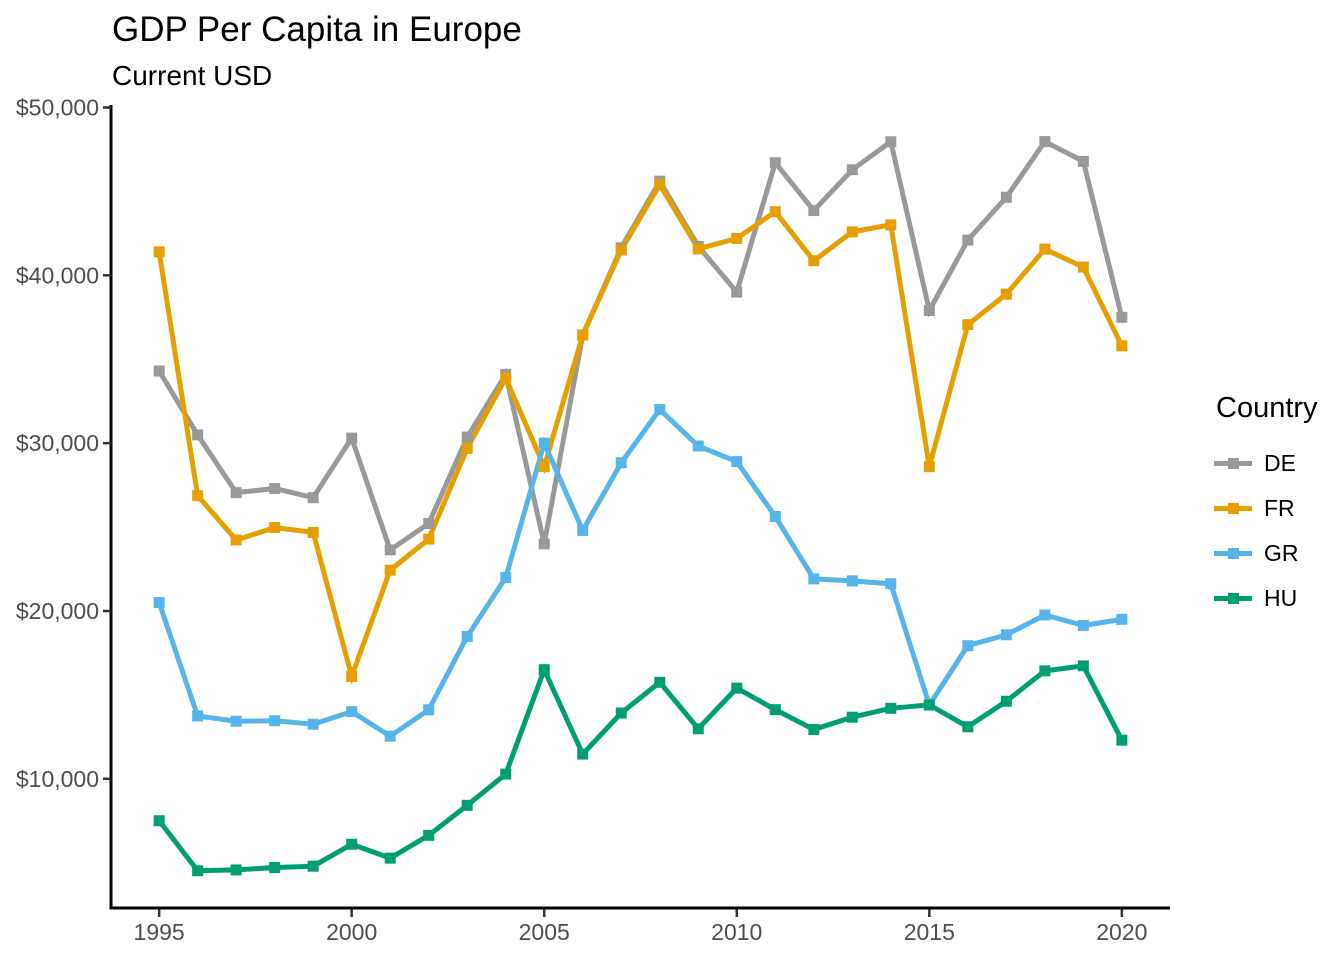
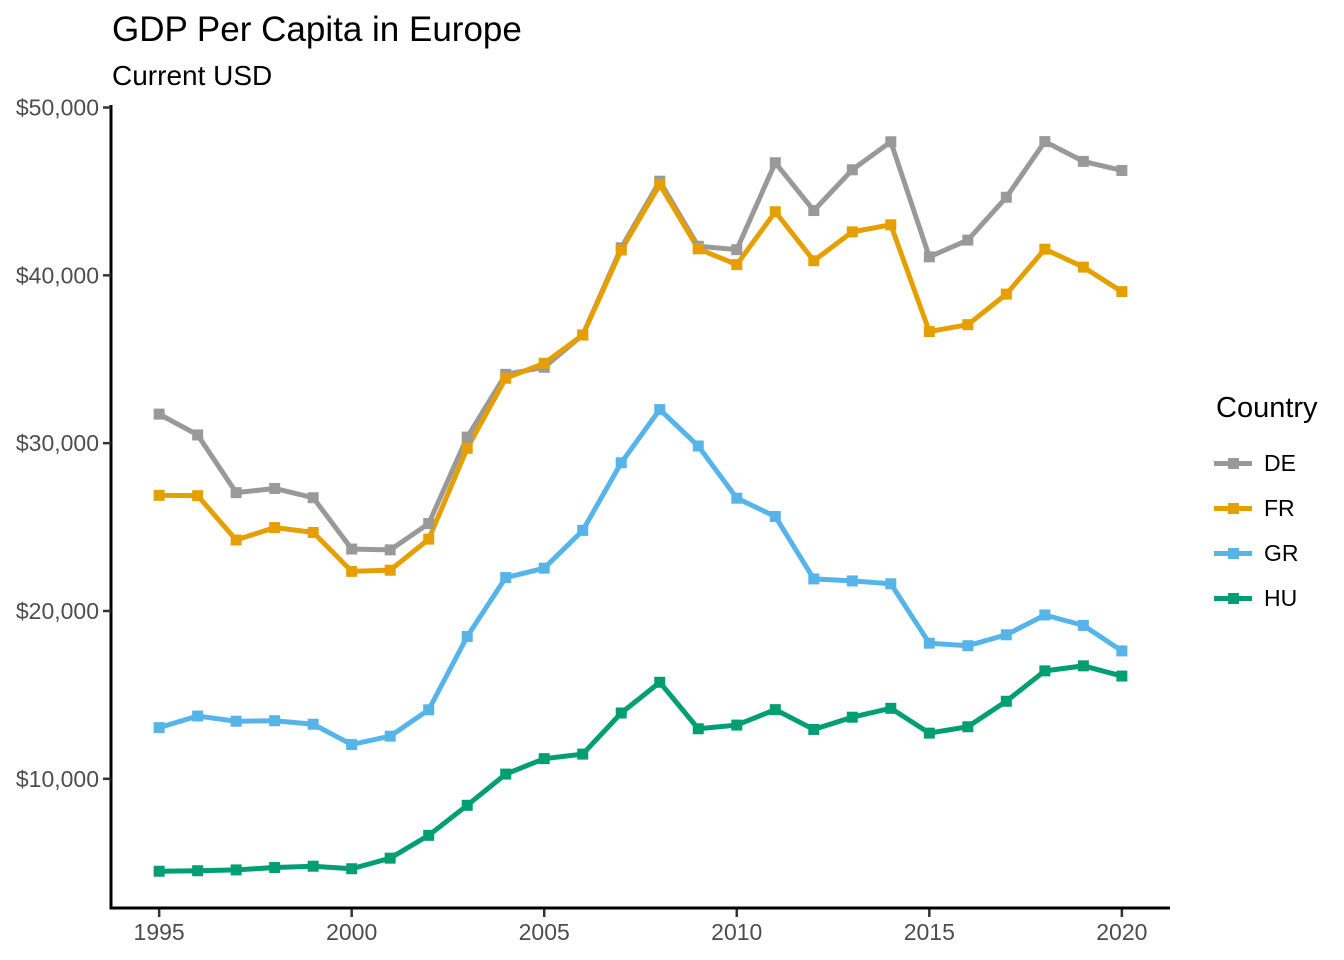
DE/1995: $34300 -> $31700
FR/1995: $41400 -> $26900
GR/1995: $20500 -> $13000
HU/1995: $7500 -> $4500
DE/2000: $30300 -> $23700
FR/2000: $16100 -> $22400
GR/2000: $14000 -> $12000
HU/2000: $6100 -> $4600
DE/2005: $24000 -> $34500
FR/2005: $28600 -> $34800
GR/2005: $30000 -> $22600
HU/2005: $16500 -> $11200
DE/2010: $39000 -> $41500
FR/2010: $42200 -> $40600
GR/2010: $28900 -> $26700
HU/2010: $15400 -> $13200
DE/2015: $37900 -> $41100
FR/2015: $28600 -> $36600
GR/2015: $14400 -> $18100
HU/2015: $14400 -> $12700
DE/2020: $37500 -> $46200
FR/2020: $35800 -> $39000
GR/2020: $19500 -> $17600
HU/2020: $12300 -> $16100
